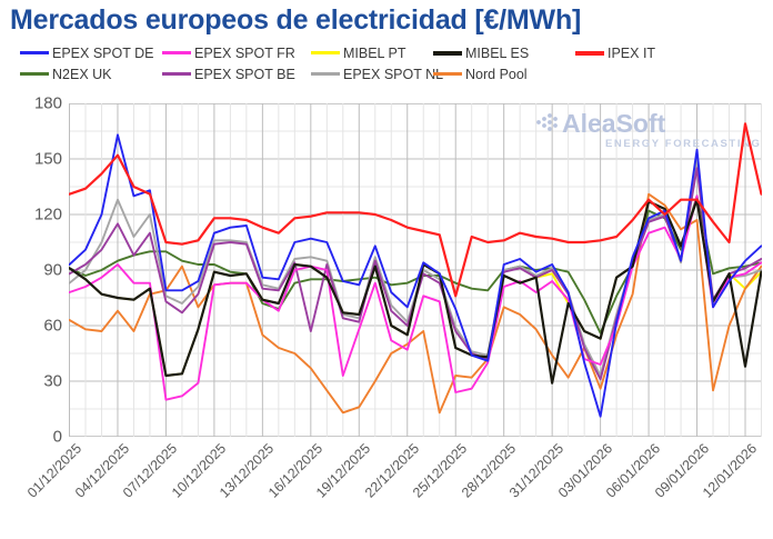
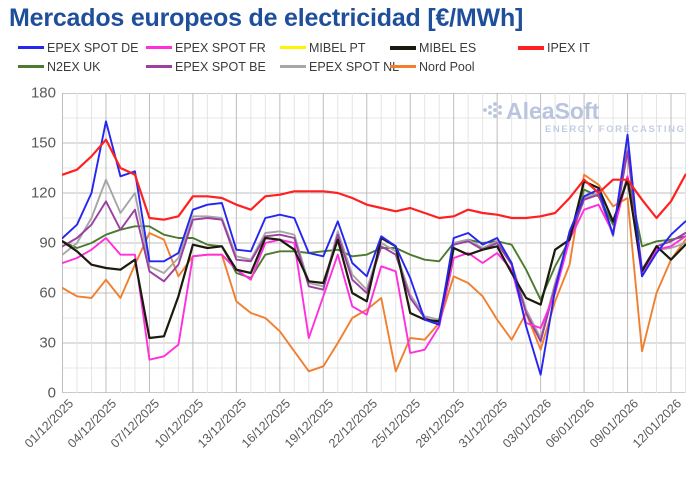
Nord Pool/07/12/2025: 79 -> 96
EPEX SPOT BE/16/12/2025: 57 -> 95
IPEX IT/25/12/2025: 76 -> 111
MIBEL ES/31/12/2025: 29 -> 88
MIBEL ES/12/01/2026: 38 -> 80
IPEX IT/12/01/2026: 169 -> 115
